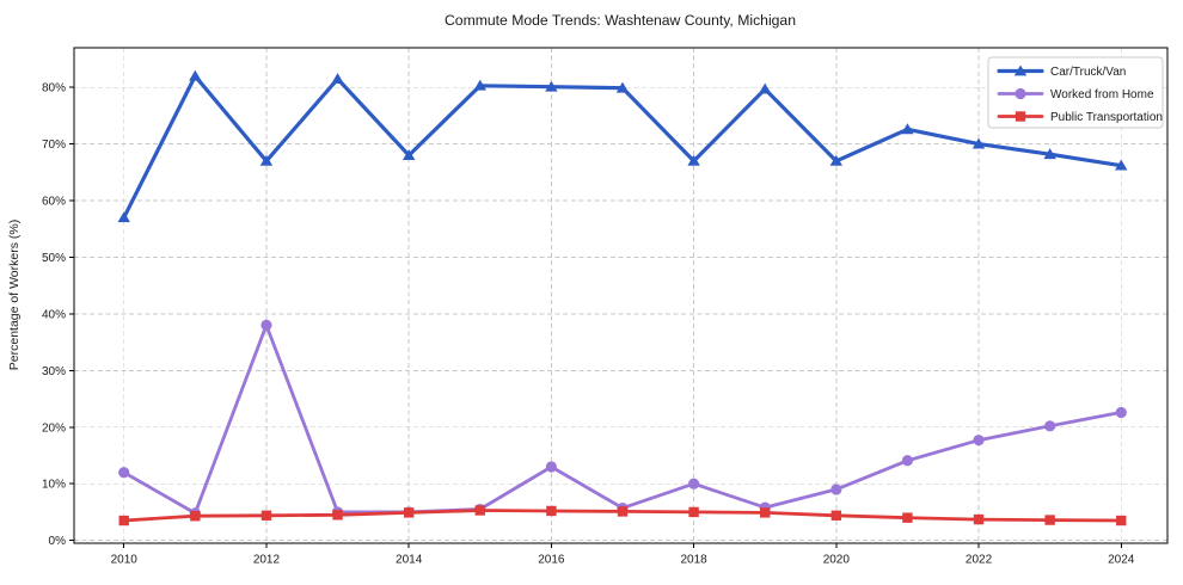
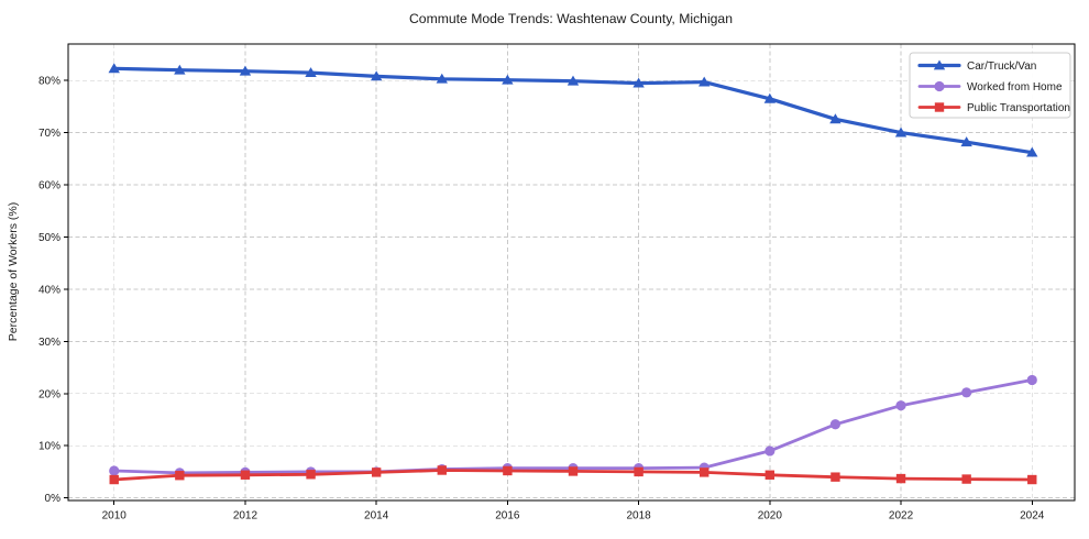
Car/Truck/Van/2010: 57% -> 82%
Worked from Home/2010: 12% -> 5%
Car/Truck/Van/2012: 67% -> 82%
Worked from Home/2012: 38% -> 5%
Car/Truck/Van/2014: 68% -> 81%
Worked from Home/2016: 13% -> 6%
Car/Truck/Van/2018: 67% -> 80%
Worked from Home/2018: 10% -> 6%
Car/Truck/Van/2020: 67% -> 76%
